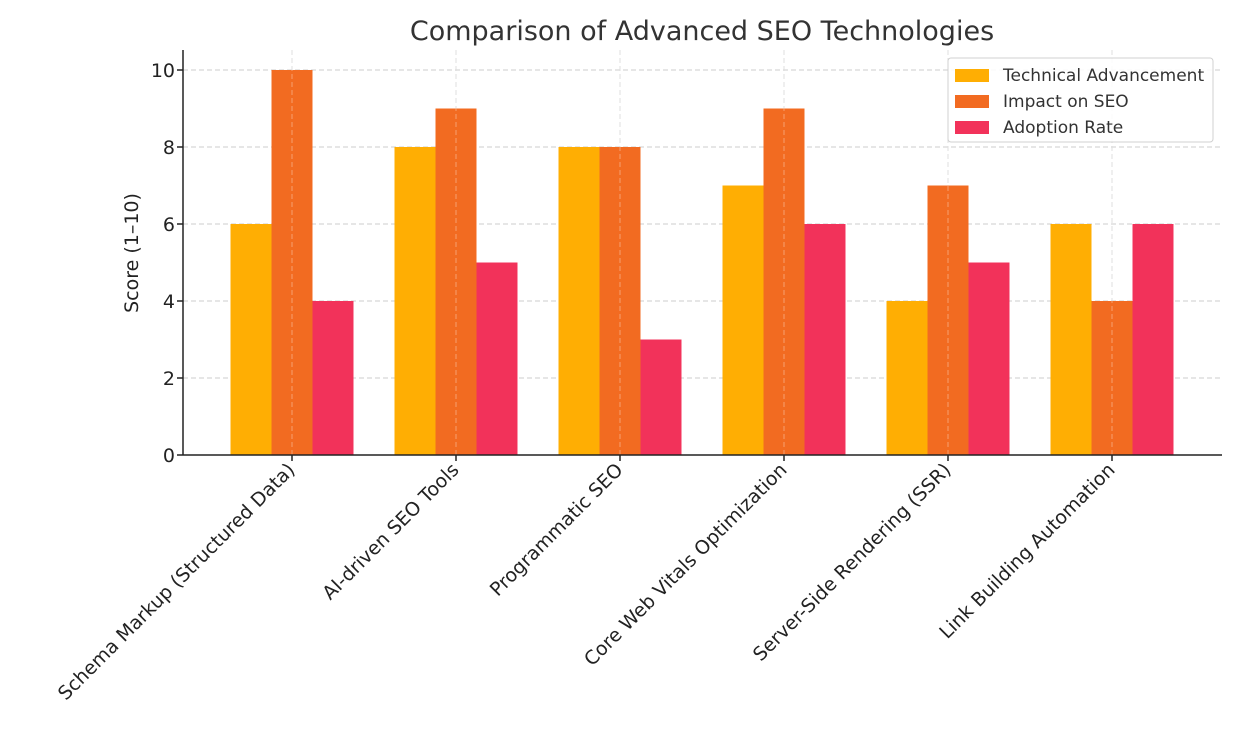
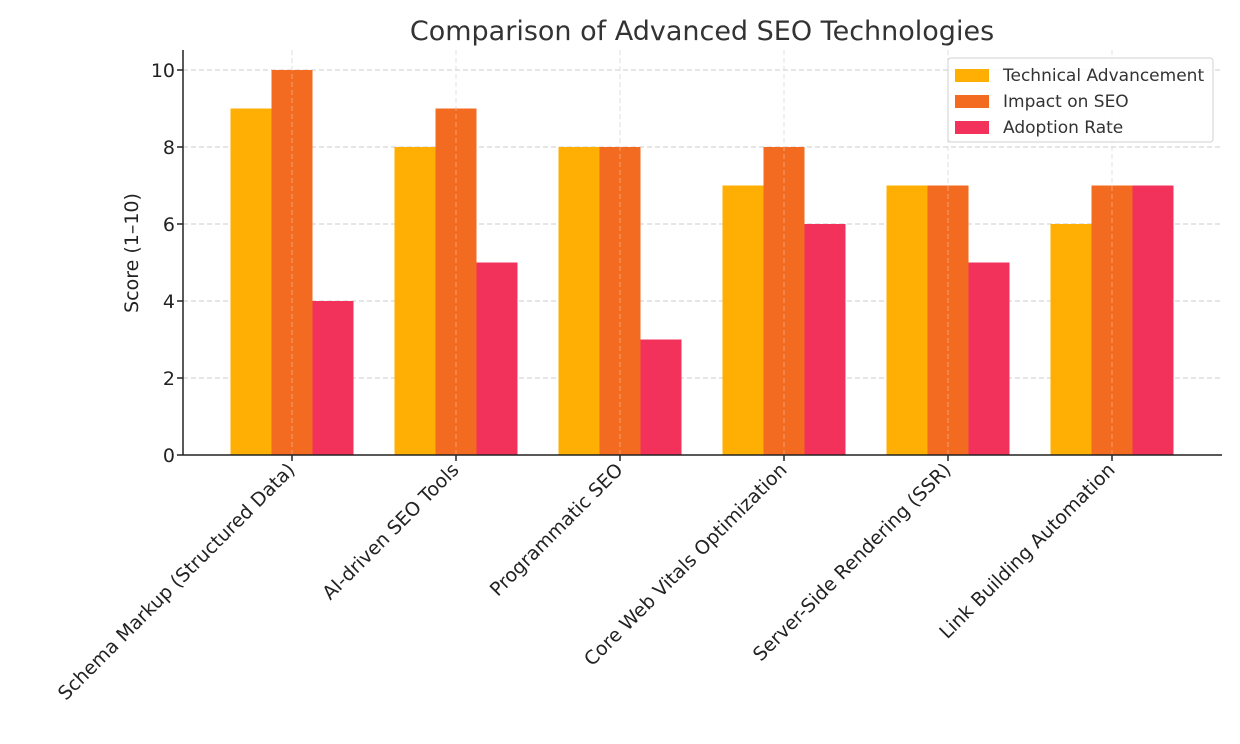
Technical Advancement/Schema Markup (Structured Data): 6 -> 9
Impact on SEO/Core Web Vitals Optimization: 9 -> 8
Technical Advancement/Server-Side Rendering (SSR): 4 -> 7
Impact on SEO/Link Building Automation: 4 -> 7
Adoption Rate/Link Building Automation: 6 -> 7
